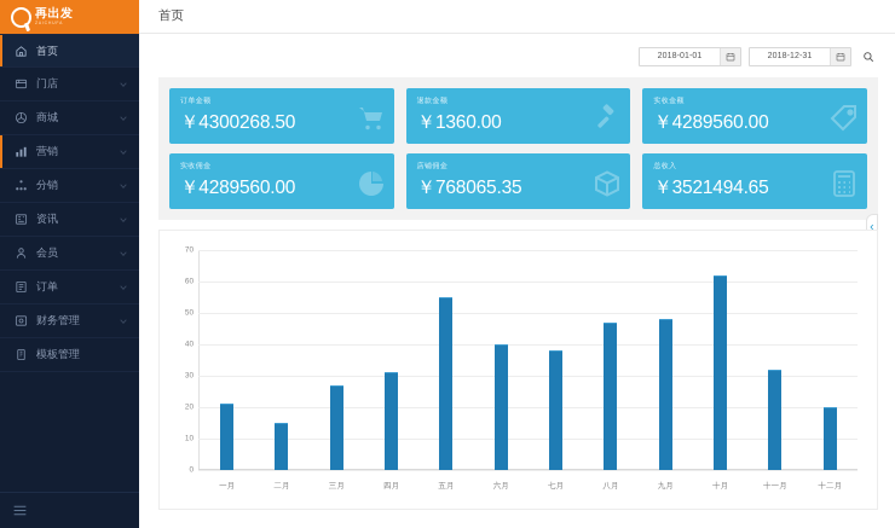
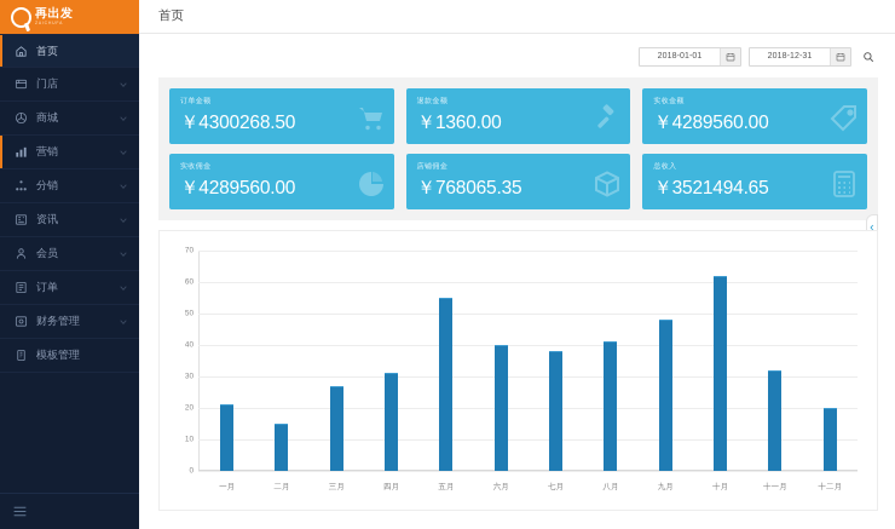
八月: 47 -> 41
